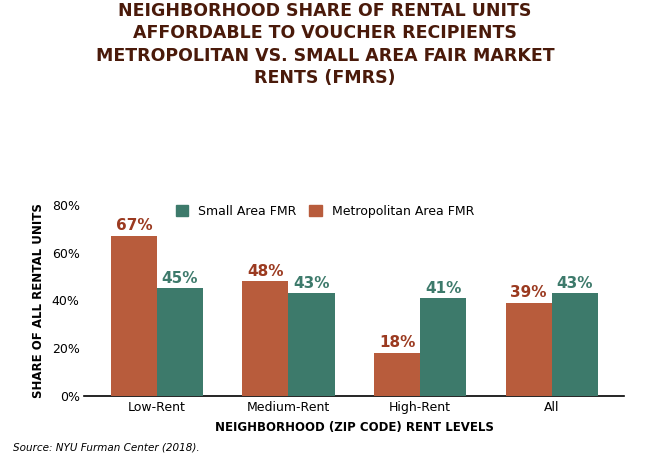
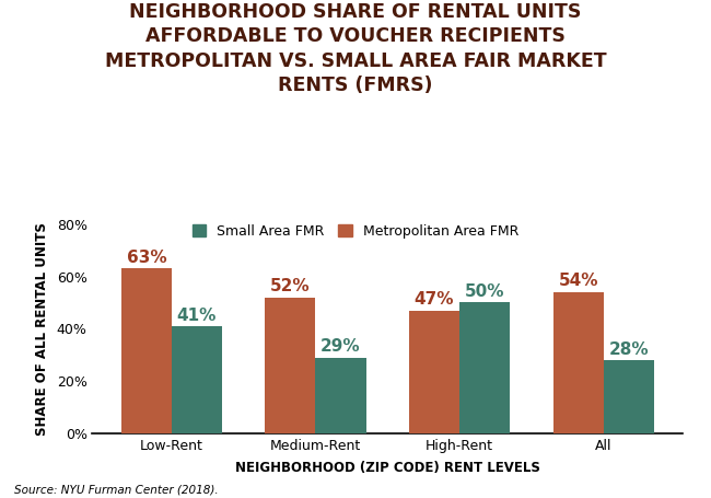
Metropolitan Area FMR/Low-Rent: 67% -> 63%
Small Area FMR/Low-Rent: 45% -> 41%
Metropolitan Area FMR/Medium-Rent: 48% -> 52%
Small Area FMR/Medium-Rent: 43% -> 29%
Metropolitan Area FMR/High-Rent: 18% -> 47%
Small Area FMR/High-Rent: 41% -> 50%
Metropolitan Area FMR/All: 39% -> 54%
Small Area FMR/All: 43% -> 28%
